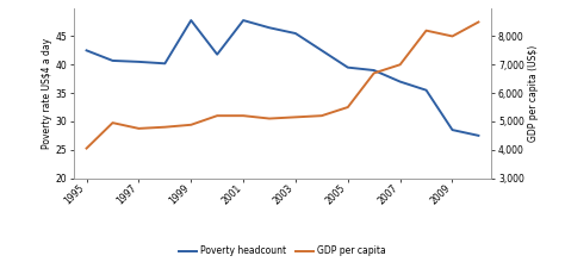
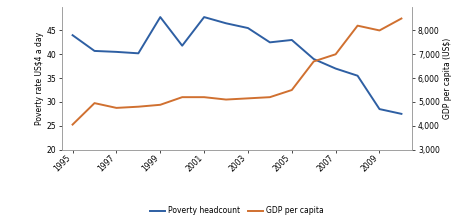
Poverty headcount/1995: 42.5 -> 44.0
Poverty headcount/2005: 39.5 -> 43.0
